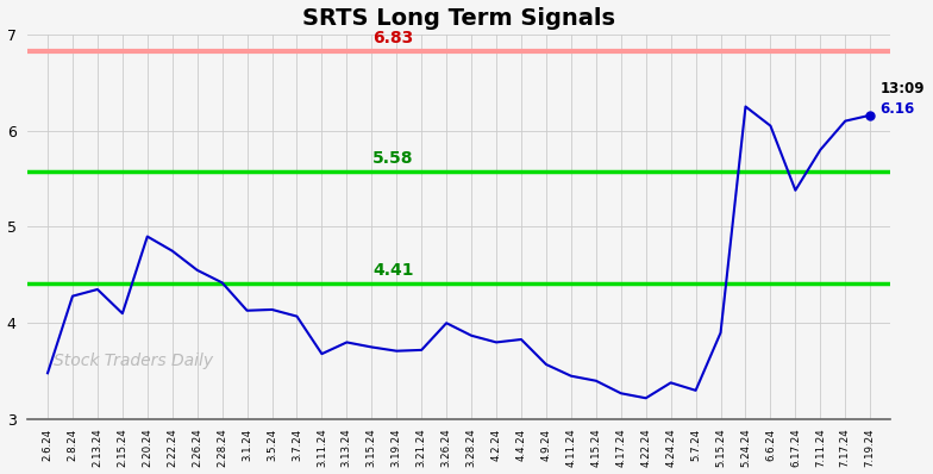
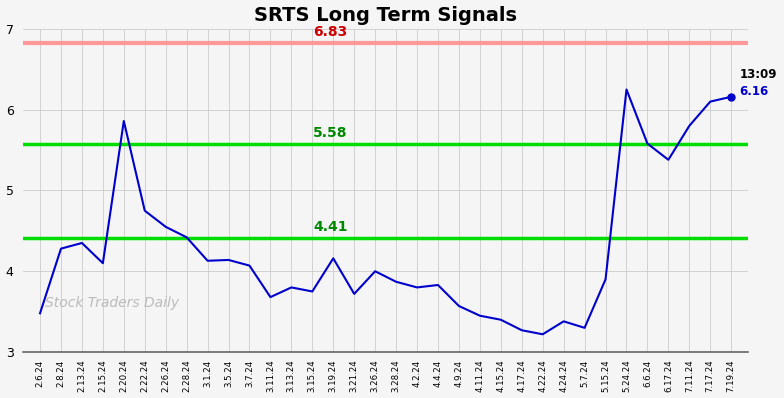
2.20.24: 4.90 -> 5.86
3.19.24: 3.71 -> 4.16
6.6.24: 6.05 -> 5.58
